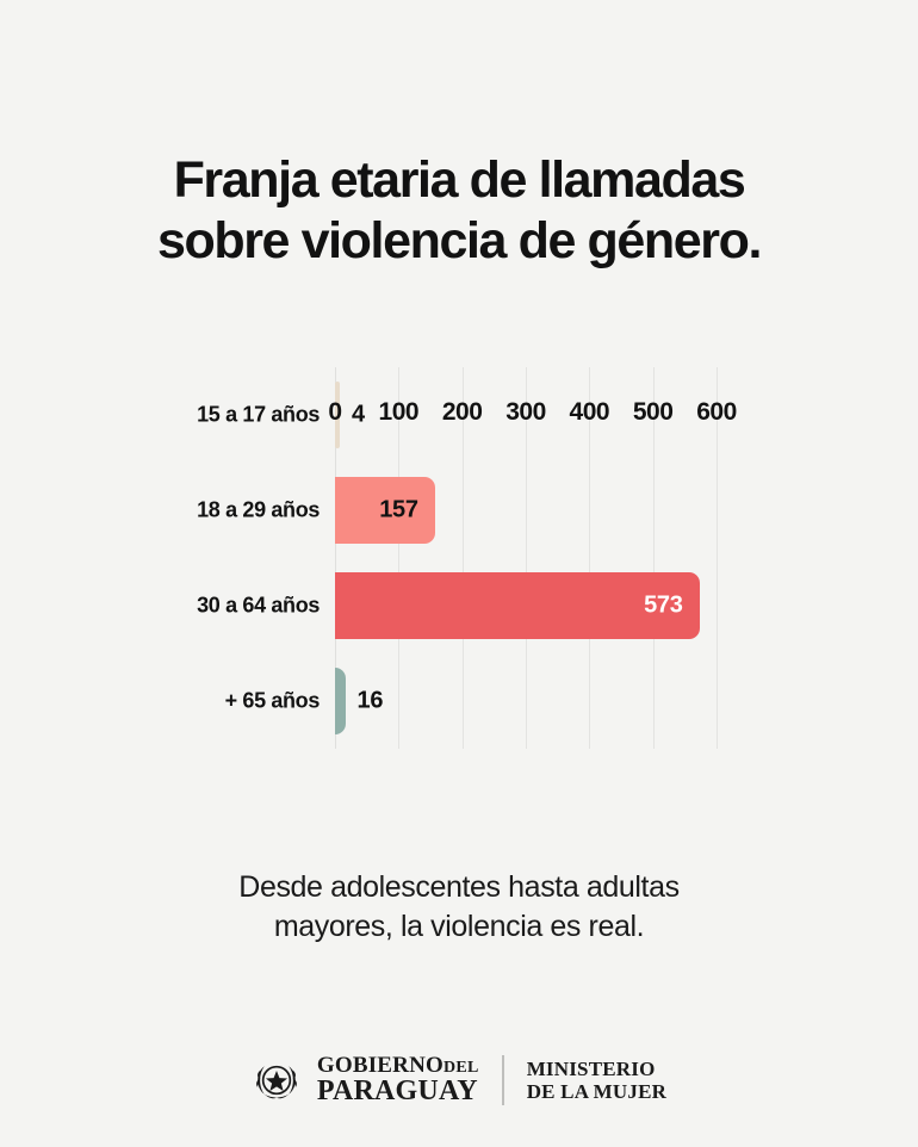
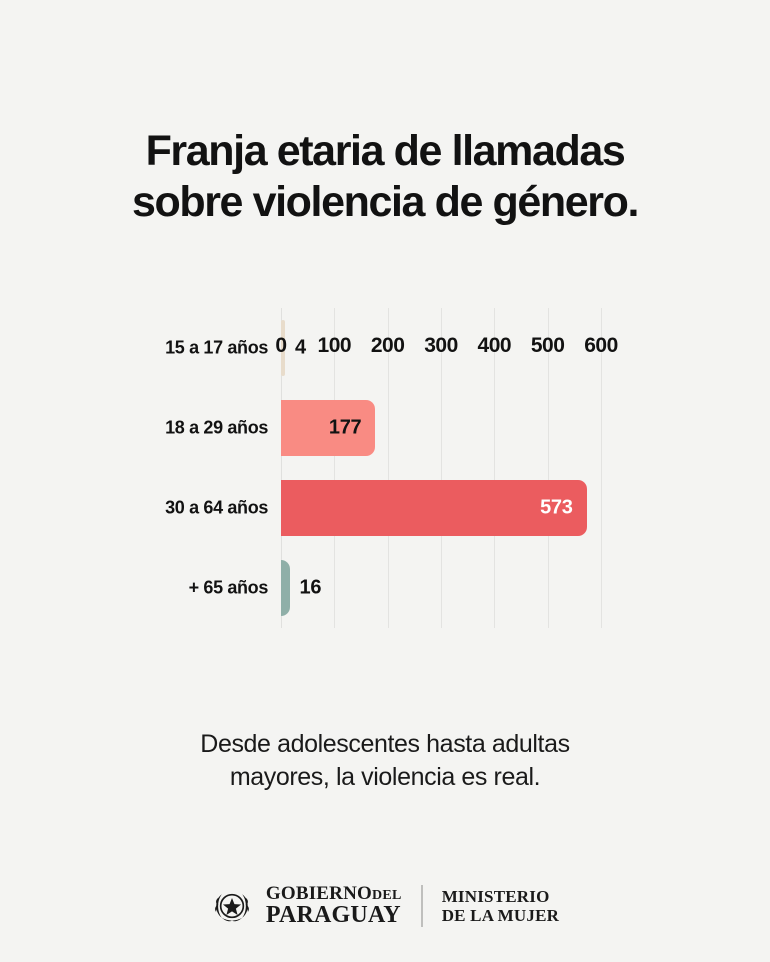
18 a 29 años: 157 -> 177
